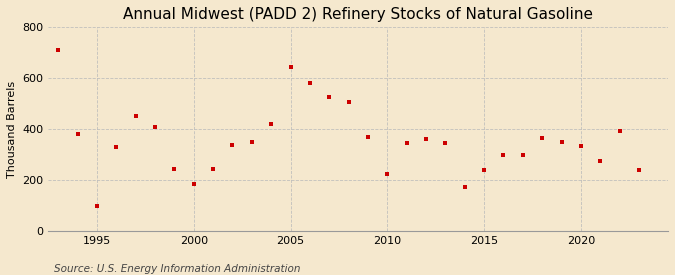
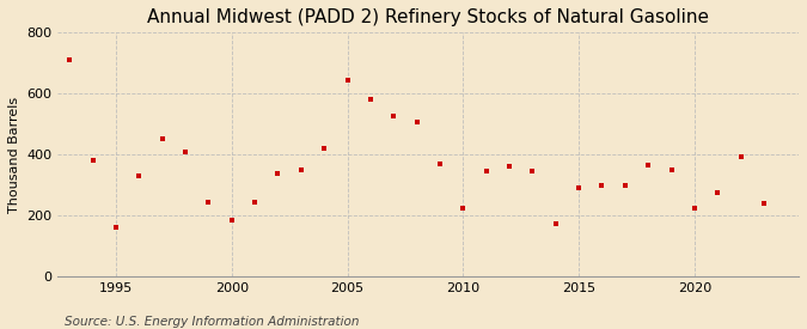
1995: 100 -> 160
2015: 240 -> 290
2020: 335 -> 225
